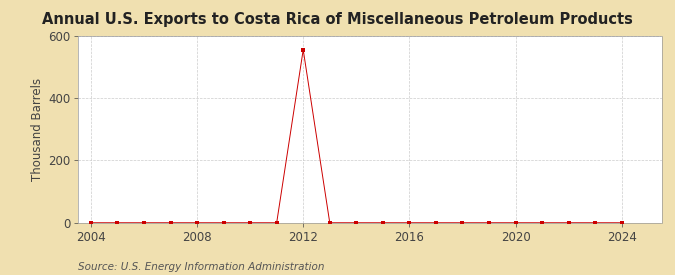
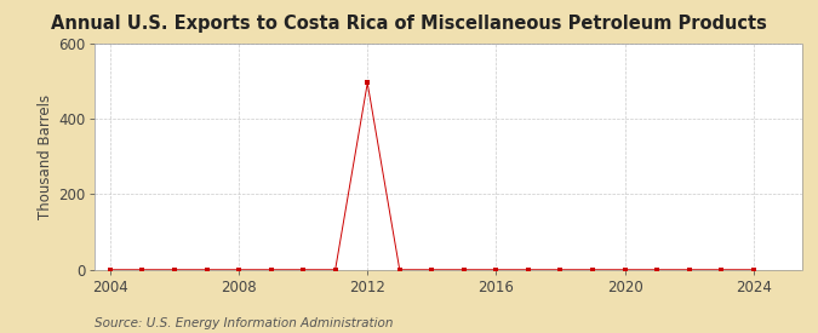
2012: 555 -> 495
